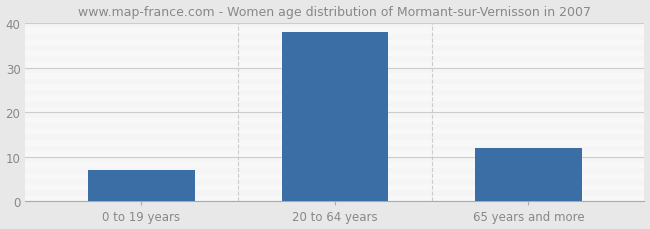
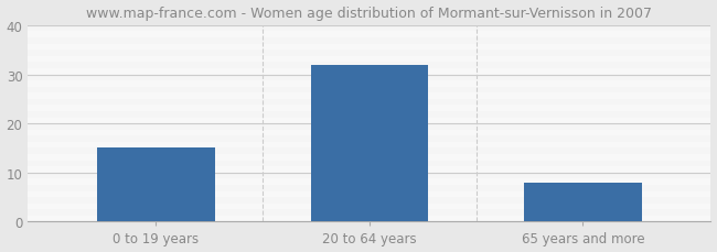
0 to 19 years: 7 -> 15
20 to 64 years: 38 -> 32
65 years and more: 12 -> 8
